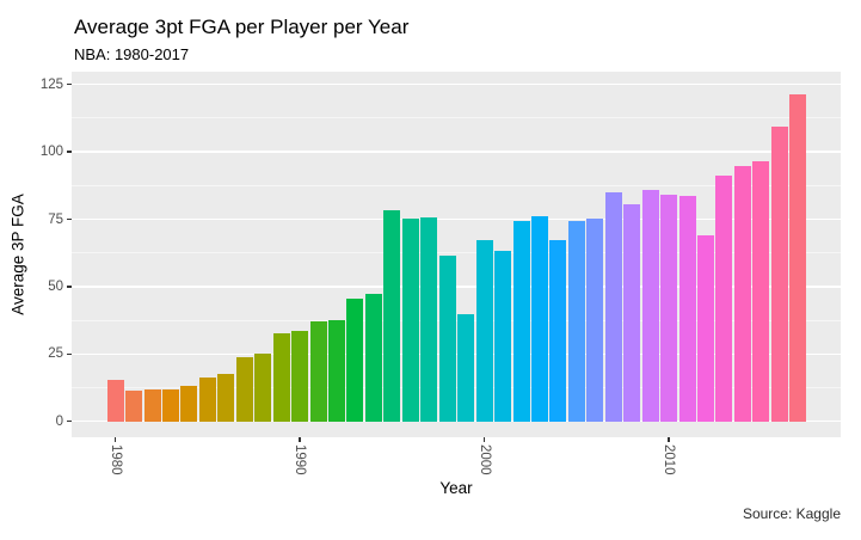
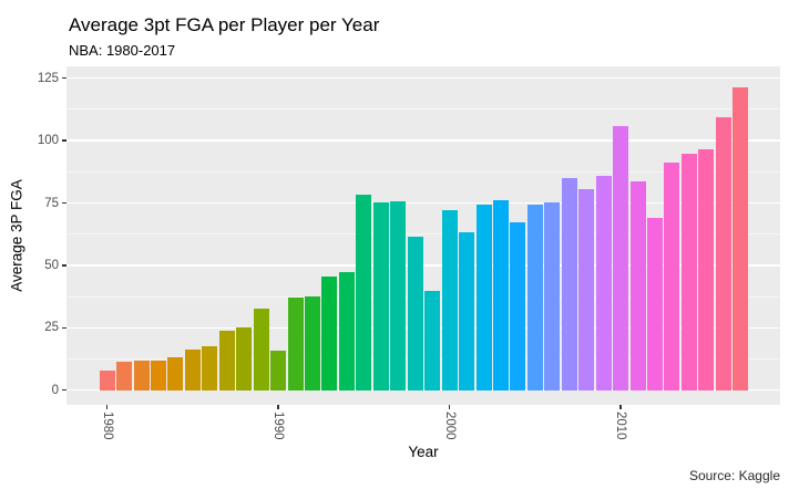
1980: 15 -> 8
1990: 33 -> 16
2000: 67 -> 72
2010: 84 -> 106
